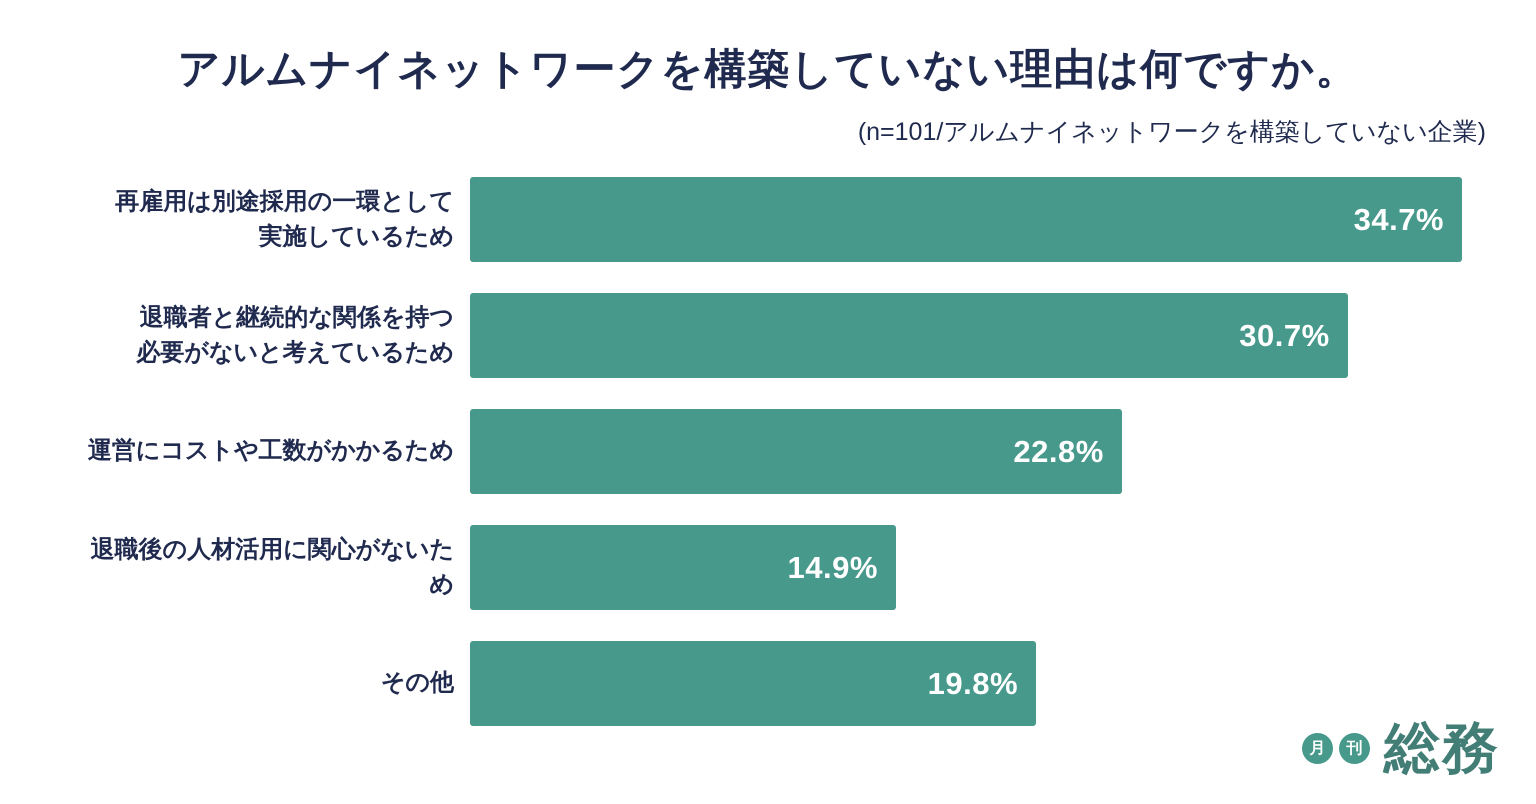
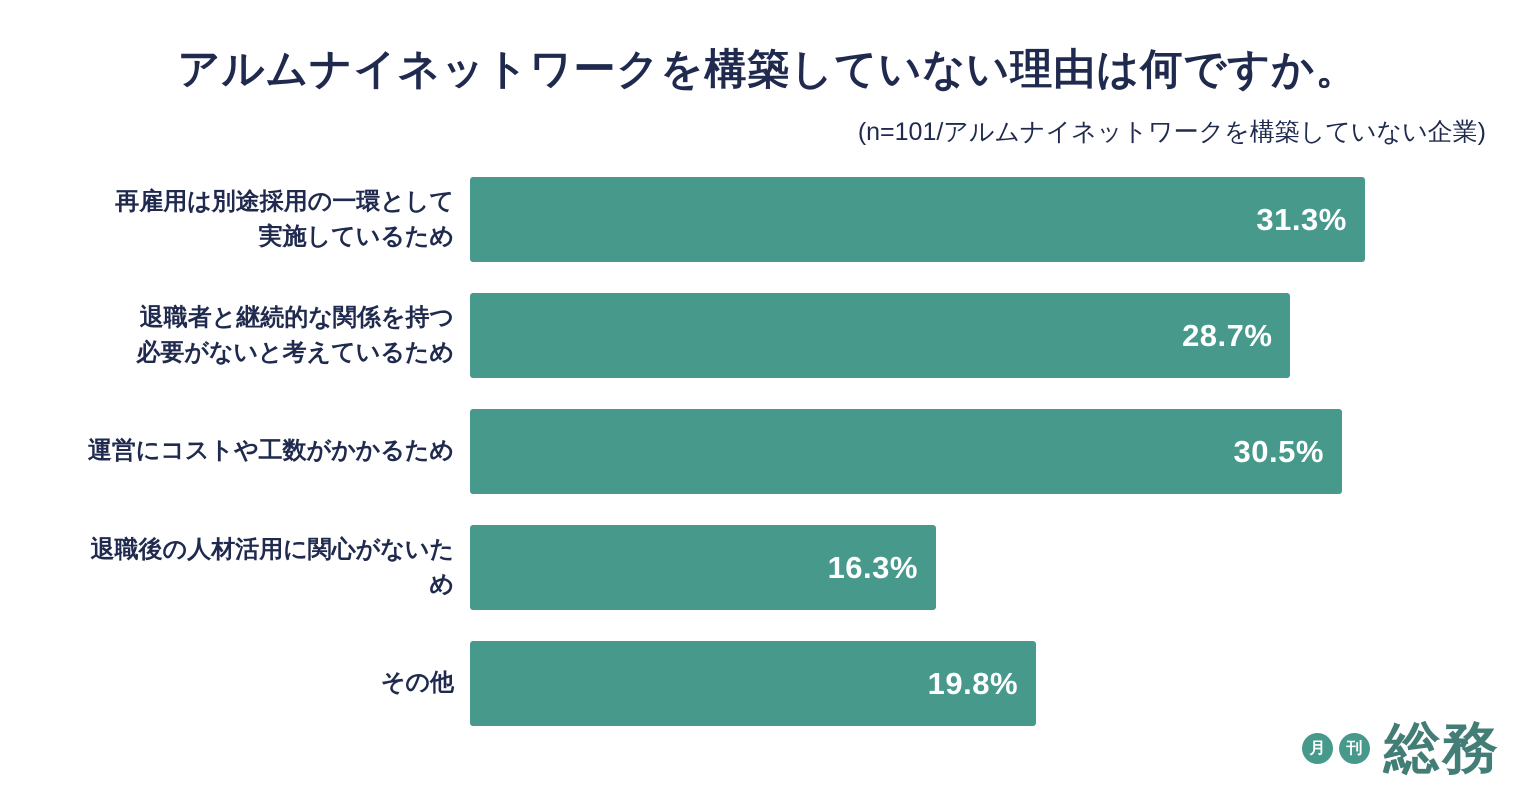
再雇用は別途採用の一環として 実施しているため: 34.7% -> 31.3%
退職者と継続的な関係を持つ 必要がないと考えているため: 30.7% -> 28.7%
運営にコストや工数がかかるため: 22.8% -> 30.5%
退職後の人材活用に関心がないため: 14.9% -> 16.3%
